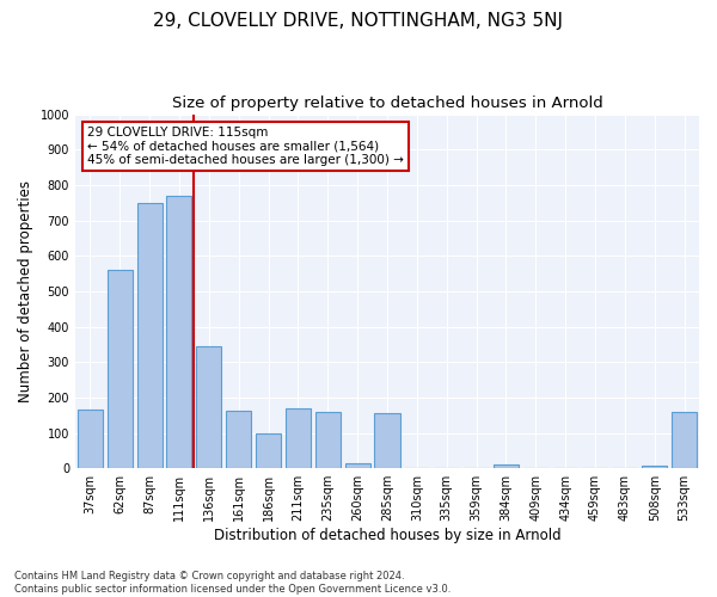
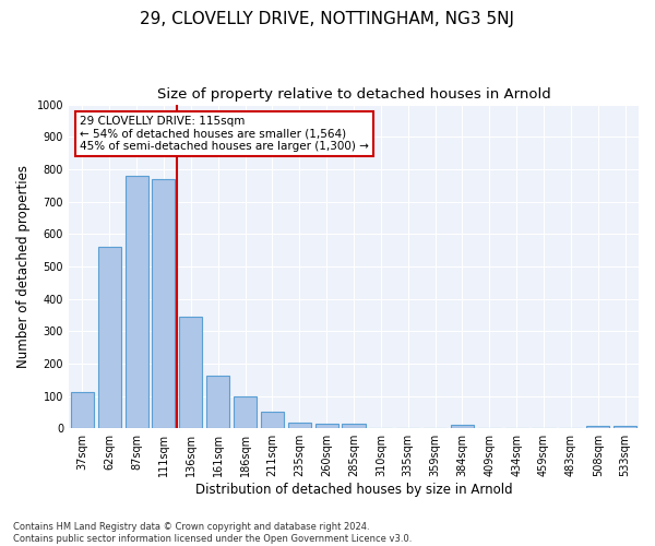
37sqm: 165 -> 112
87sqm: 750 -> 780
211sqm: 170 -> 52
235sqm: 160 -> 18
285sqm: 155 -> 14
533sqm: 160 -> 8
